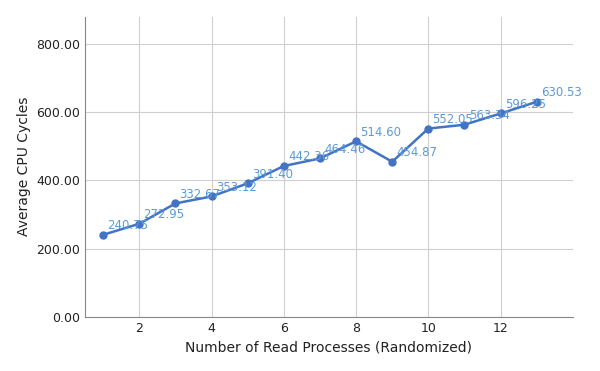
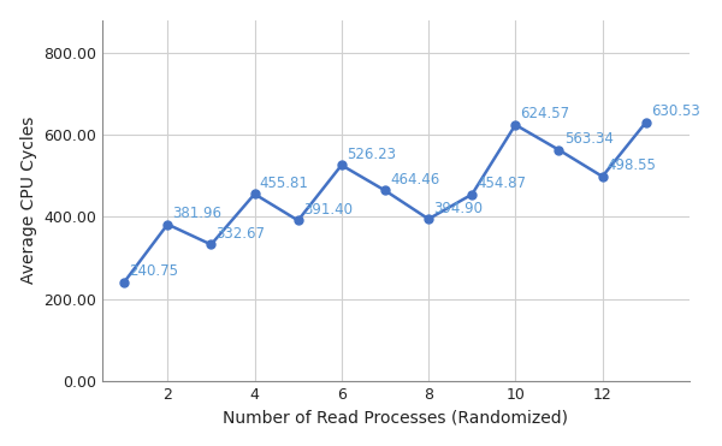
2: 272.95 -> 381.96
4: 353.12 -> 455.81
6: 442.36 -> 526.23
8: 514.60 -> 394.90
10: 552.05 -> 624.57
12: 596.25 -> 498.55
